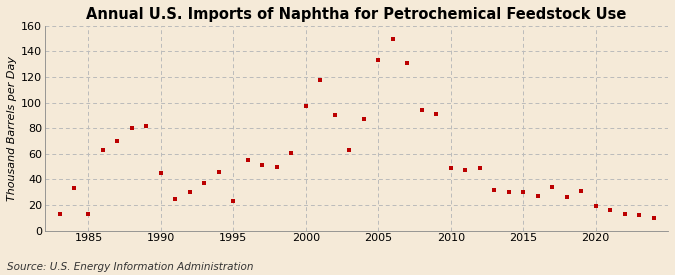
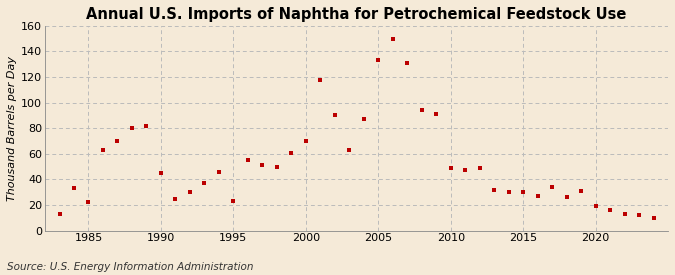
1985: 13 -> 22
2000: 97 -> 70
